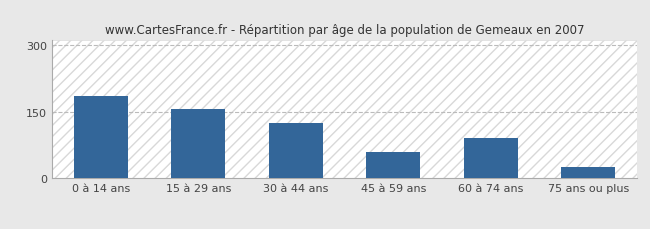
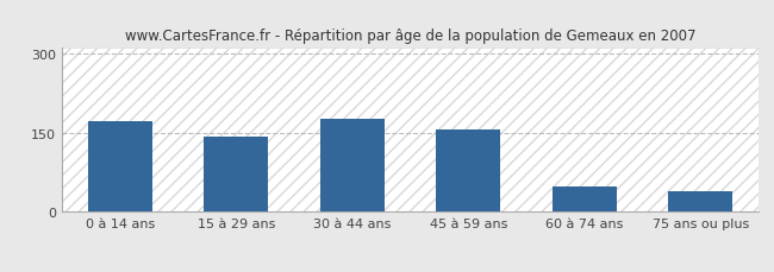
0 à 14 ans: 185 -> 172
15 à 29 ans: 155 -> 143
30 à 44 ans: 125 -> 177
45 à 59 ans: 60 -> 156
60 à 74 ans: 90 -> 47
75 ans ou plus: 25 -> 38
